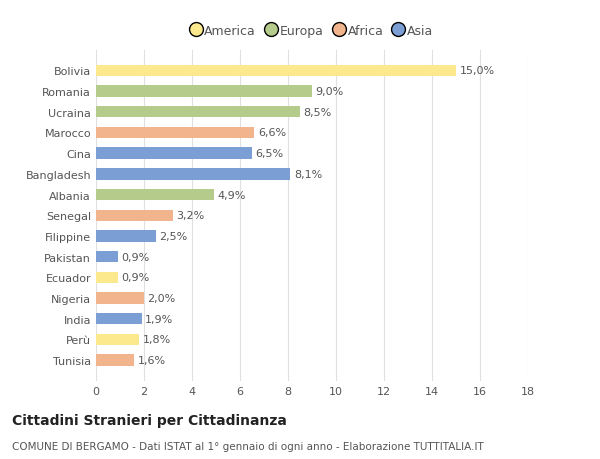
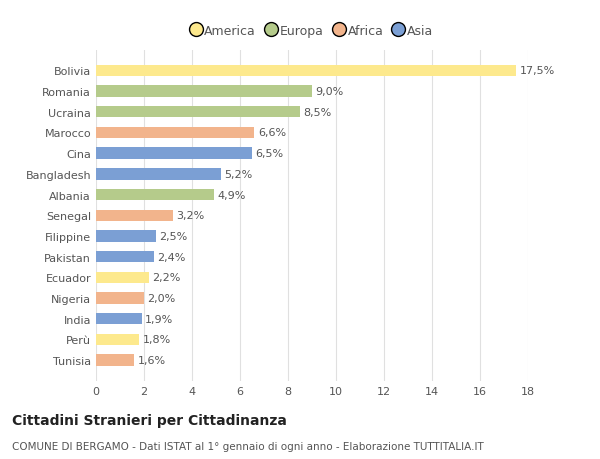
Bolivia: 15,0% -> 17,5%
Bangladesh: 8,1% -> 5,2%
Pakistan: 0,9% -> 2,4%
Ecuador: 0,9% -> 2,2%
